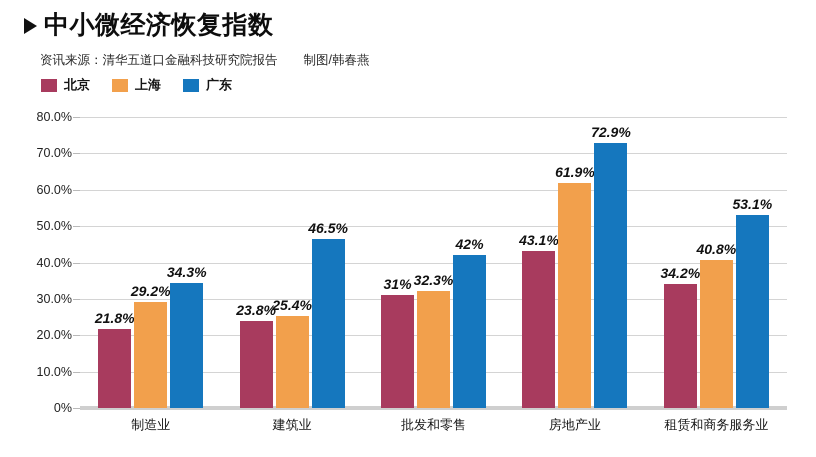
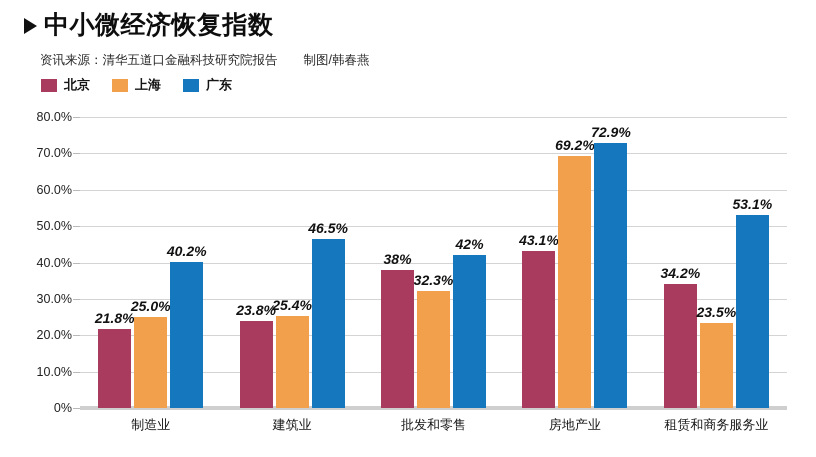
上海/制造业: 29.2% -> 25.0%
广东/制造业: 34.3% -> 40.2%
北京/批发和零售: 31% -> 38%
上海/房地产业: 61.9% -> 69.2%
上海/租赁和商务服务业: 40.8% -> 23.5%
